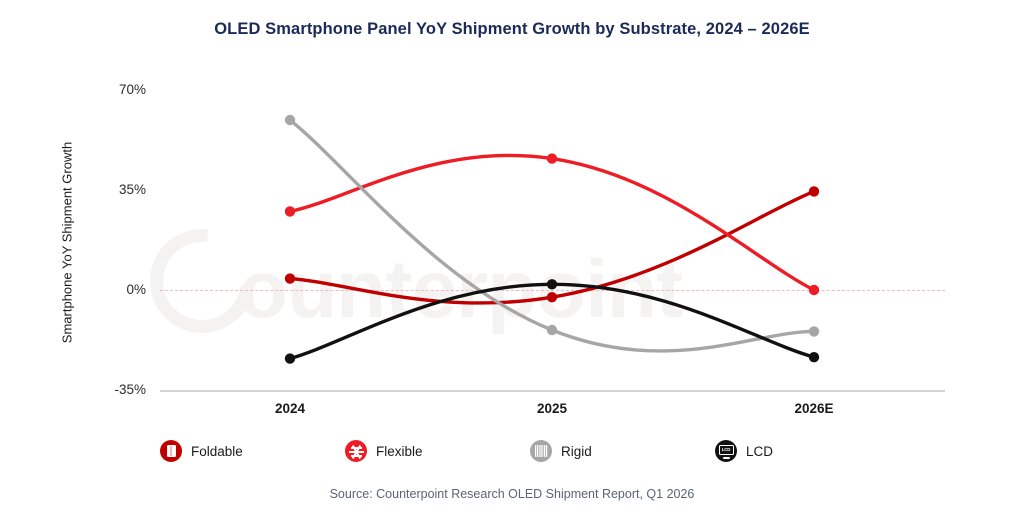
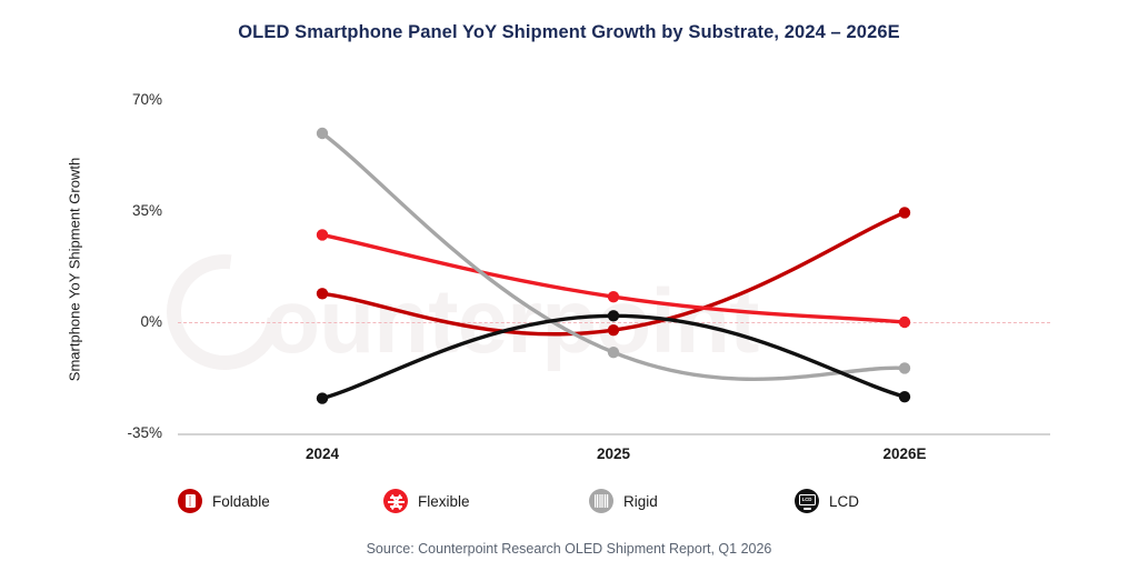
Foldable/2024: 4% -> 9%
Flexible/2025: 46% -> 8%
Rigid/2025: -14% -> -10%
